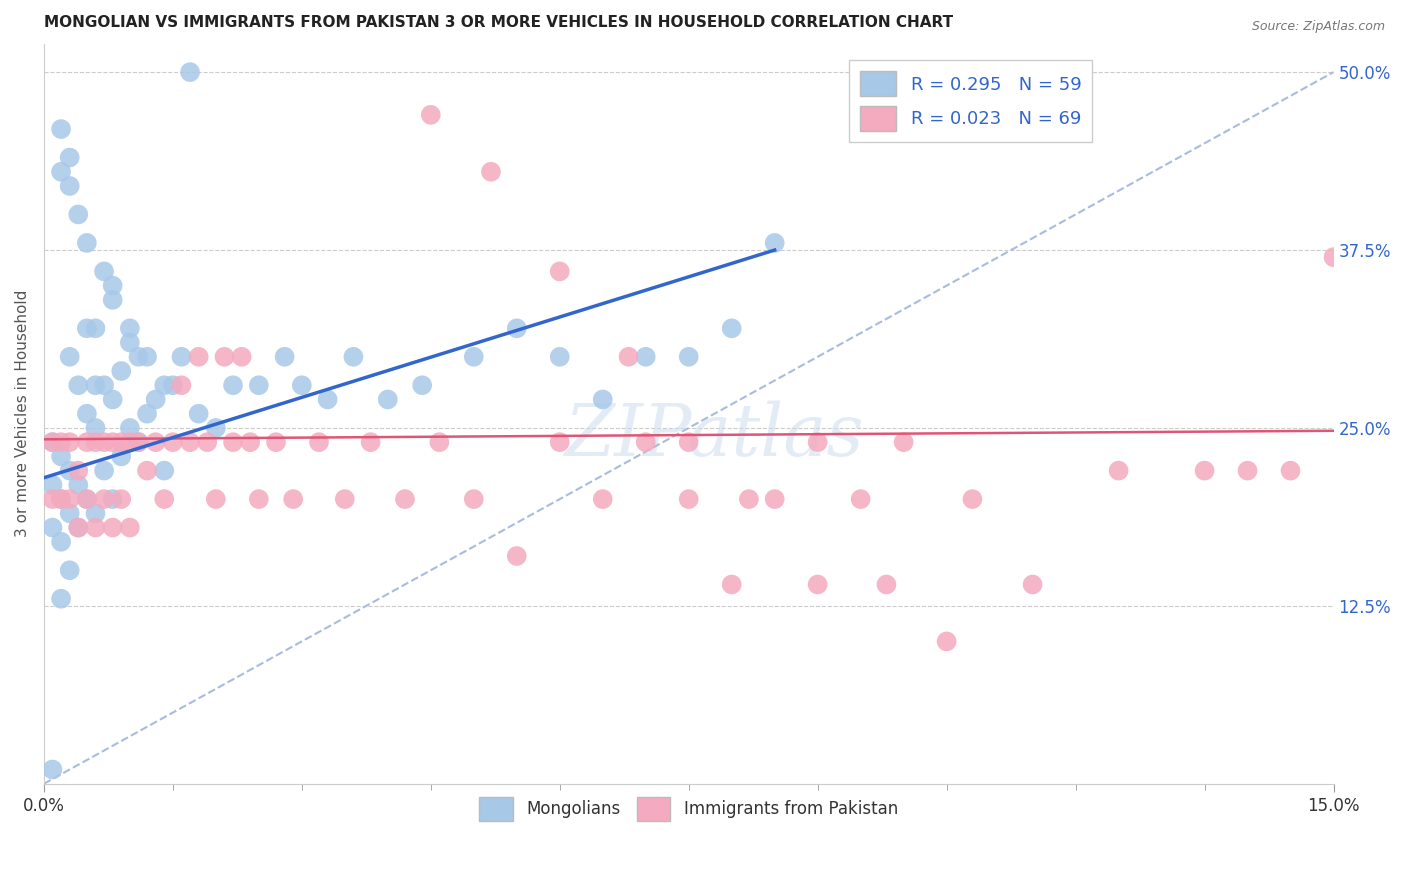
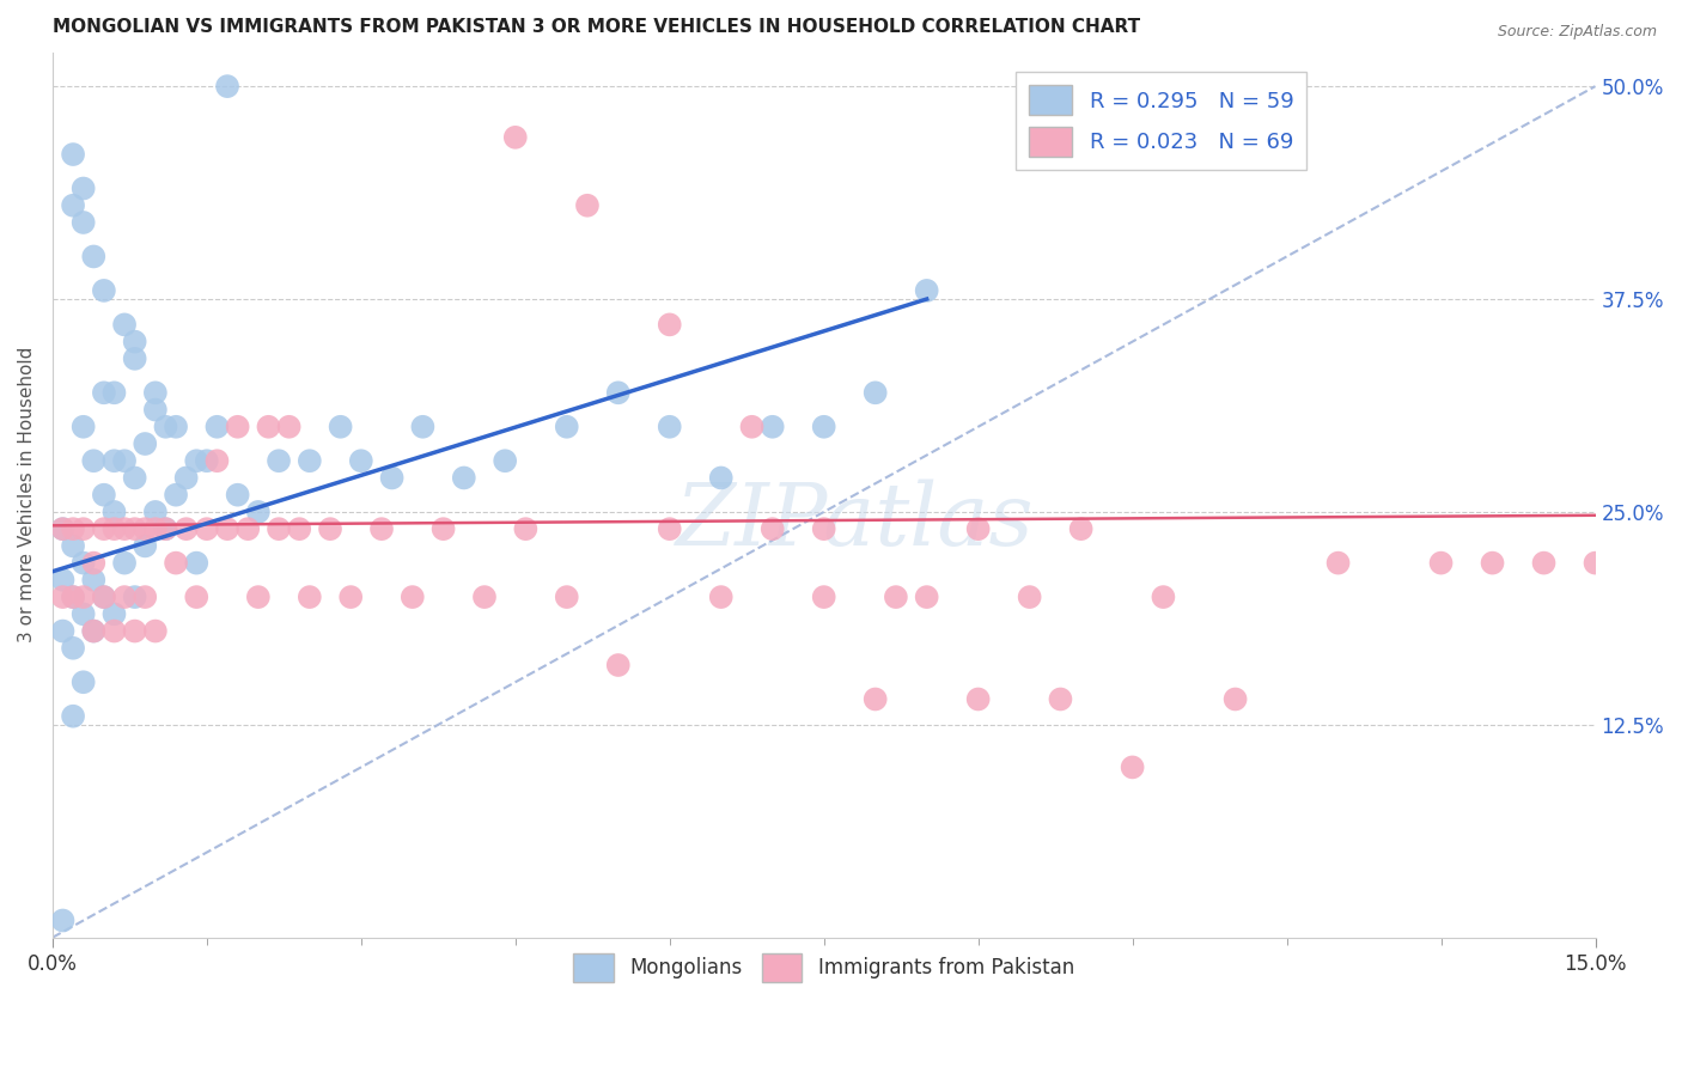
Immigrants from Pakistan/15.0%: 37% -> 22%
